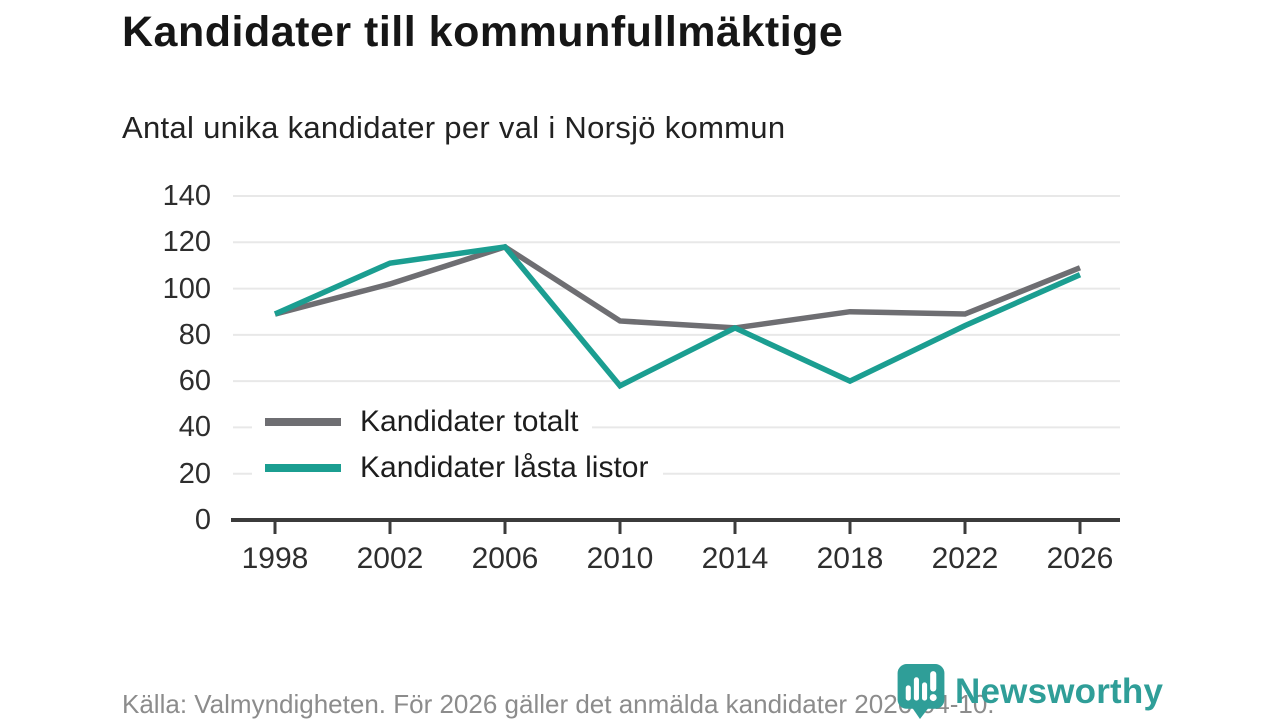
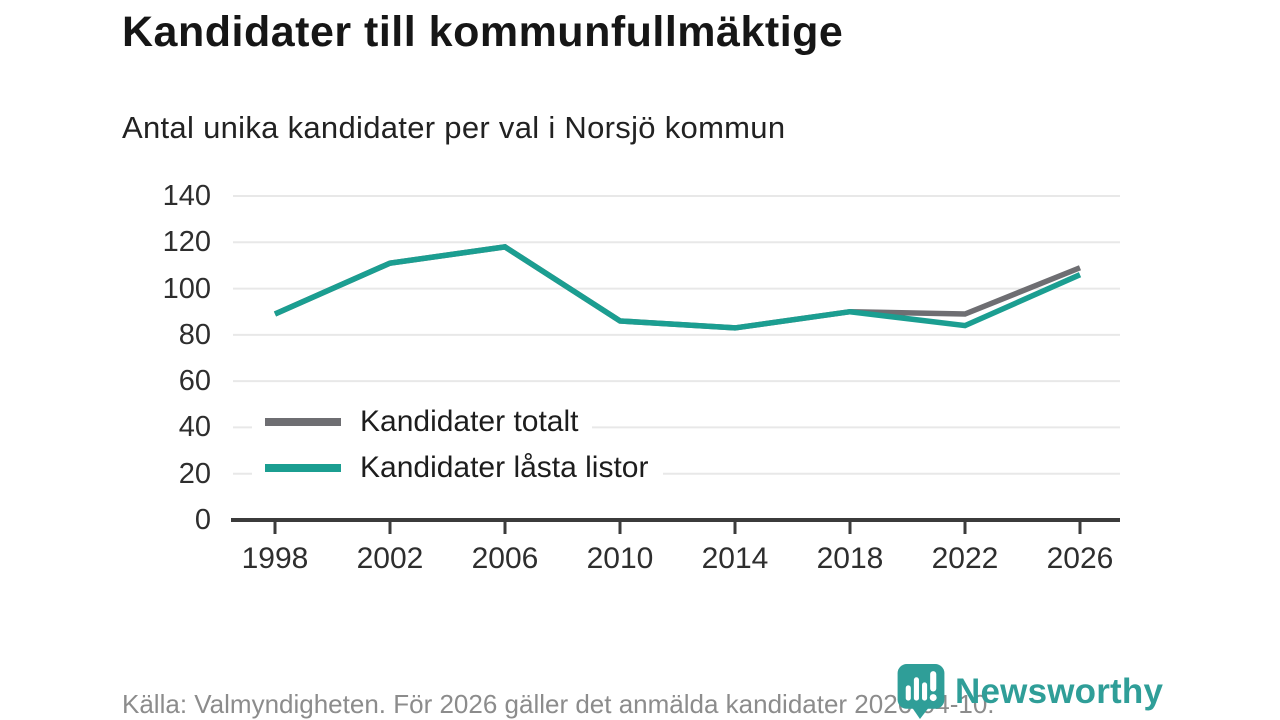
Kandidater totalt/2002: 102 -> 111
Kandidater låsta listor/2010: 58 -> 86
Kandidater låsta listor/2018: 60 -> 90
